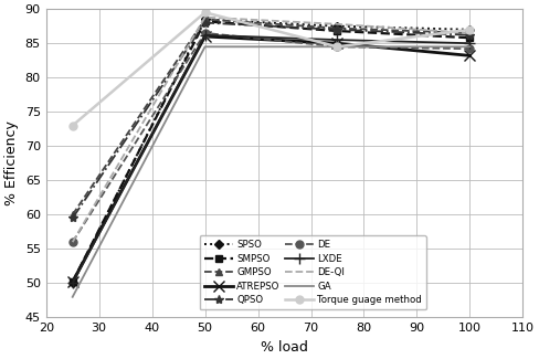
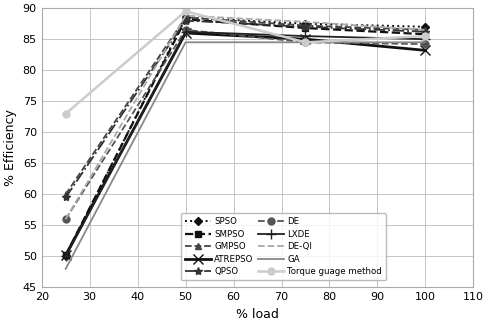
Torque guage method/100: 87.0 -> 85.5
